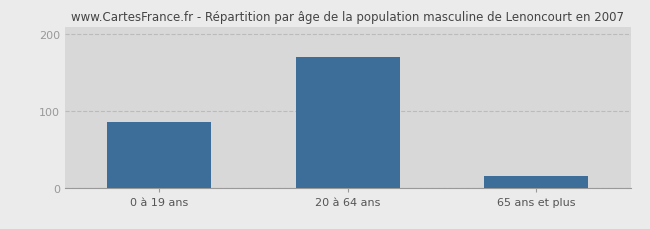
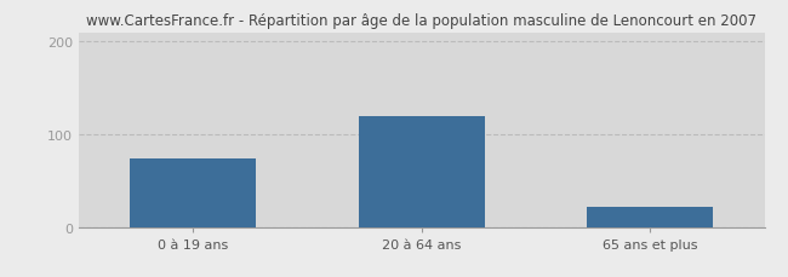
0 à 19 ans: 85 -> 74
20 à 64 ans: 170 -> 120
65 ans et plus: 15 -> 22
